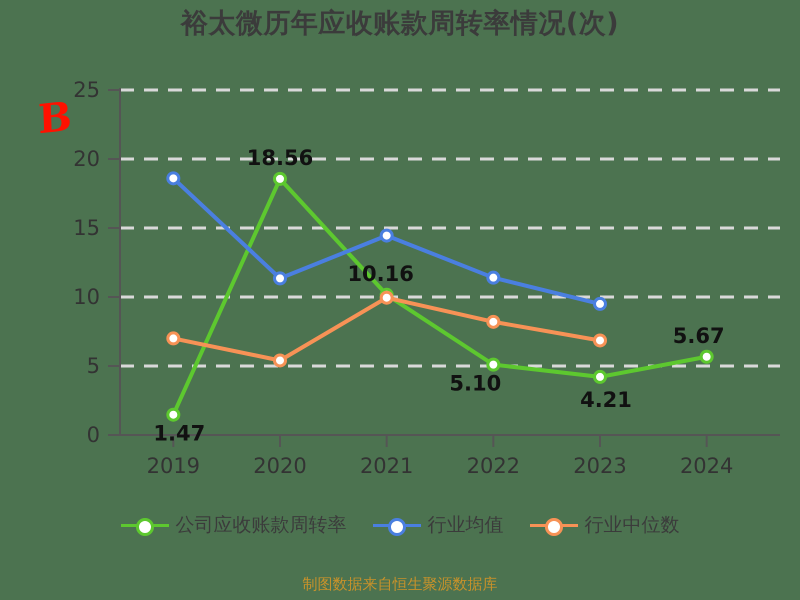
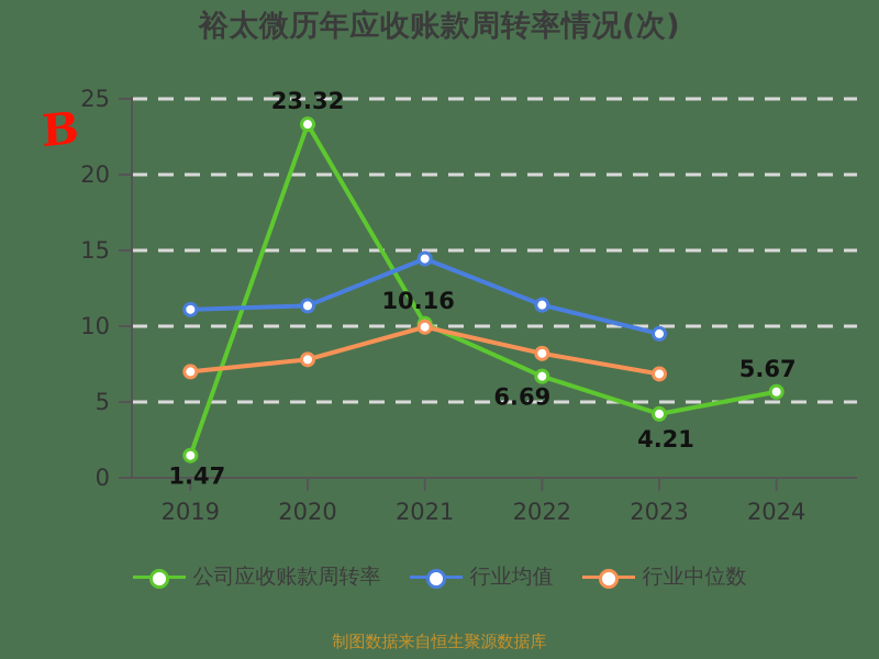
行业均值/2019: 18.6 -> 11.1
公司应收账款周转率/2020: 18.56 -> 23.32
行业中位数/2020: 5.4 -> 7.8
公司应收账款周转率/2022: 5.10 -> 6.69
